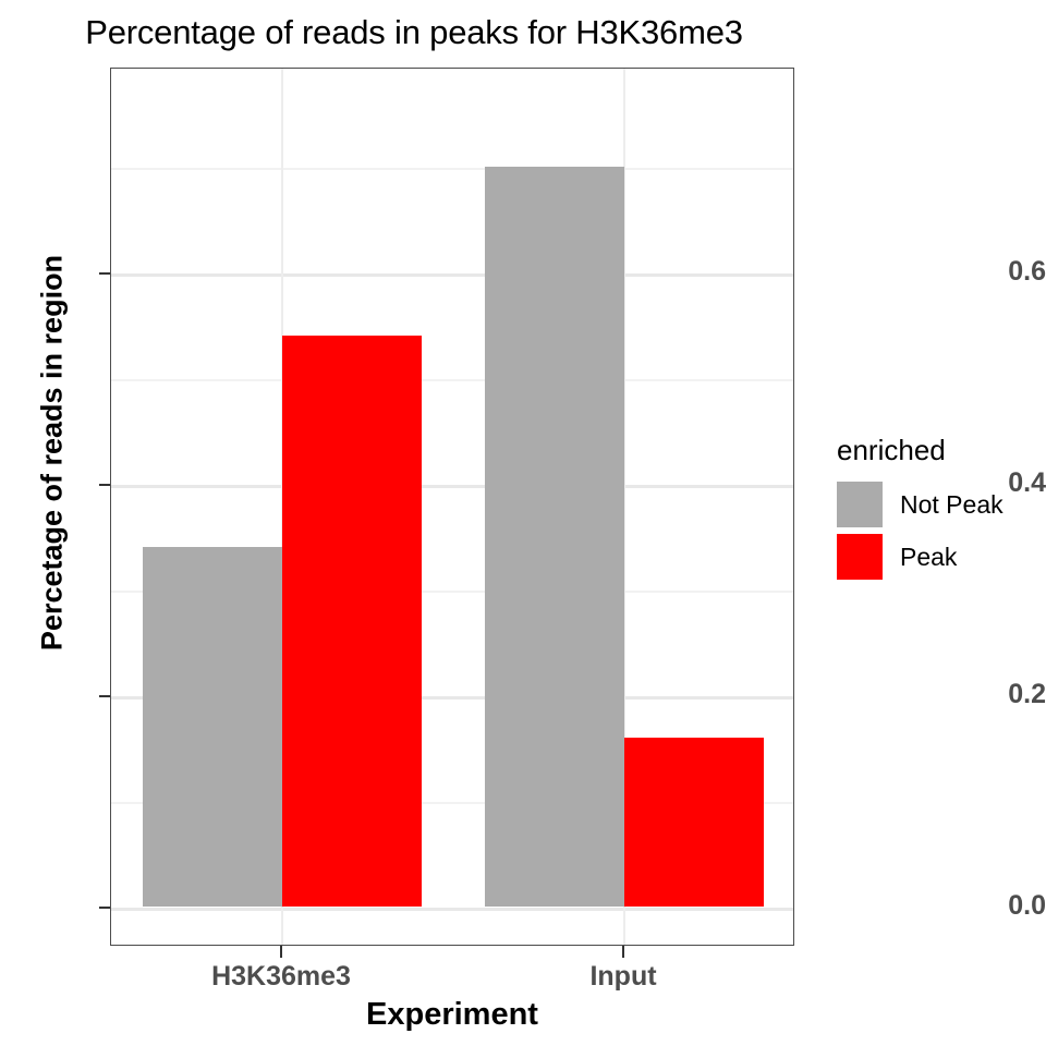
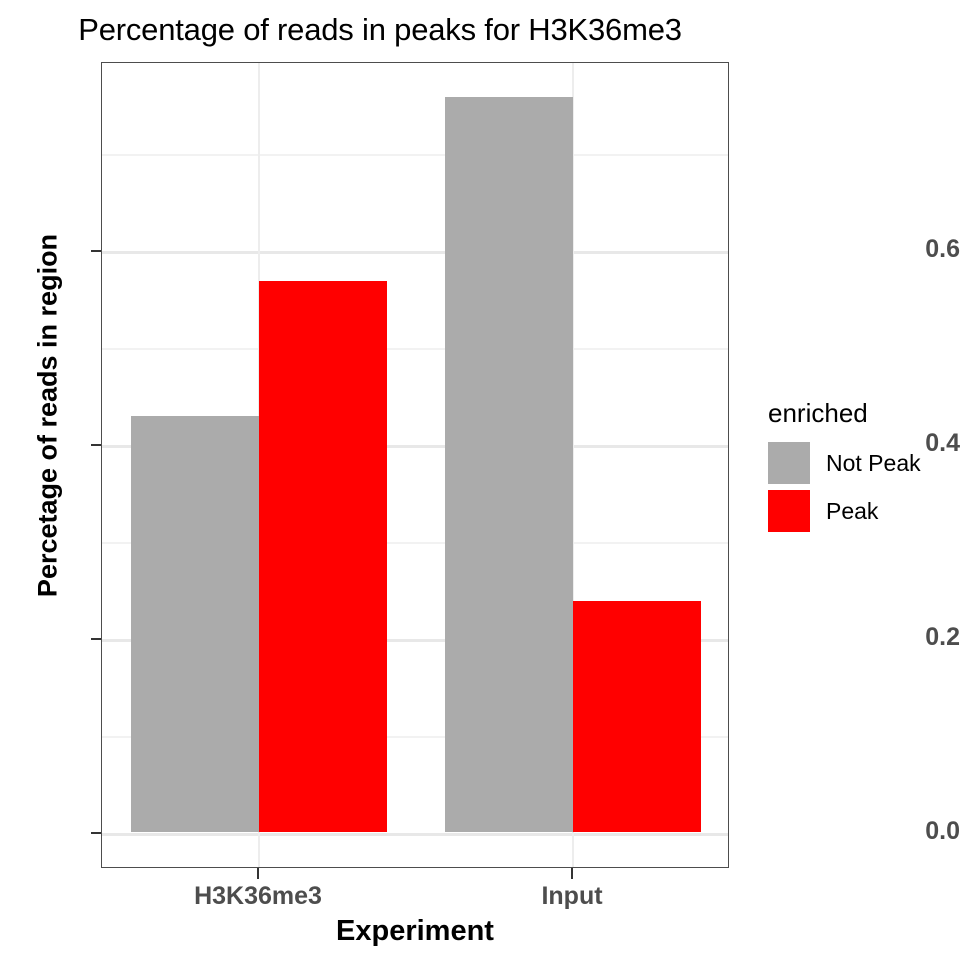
Not Peak/H3K36me3: 0.34 -> 0.43
Peak/H3K36me3: 0.54 -> 0.57
Not Peak/Input: 0.70 -> 0.76
Peak/Input: 0.16 -> 0.24
